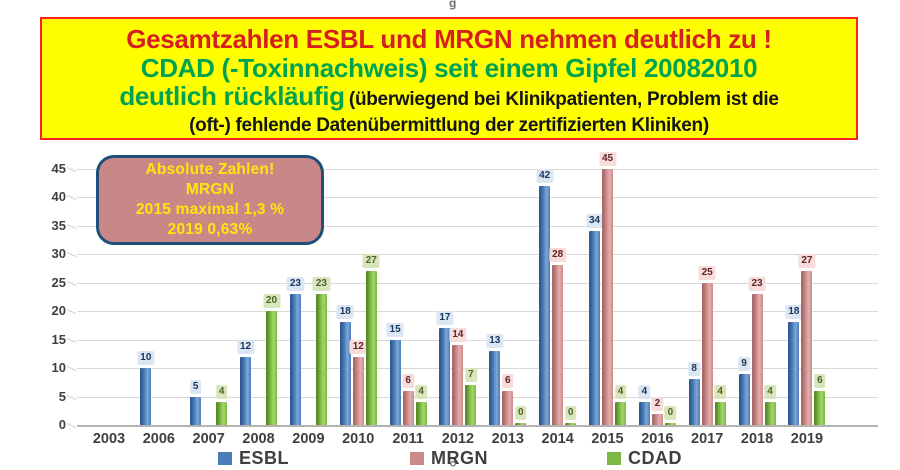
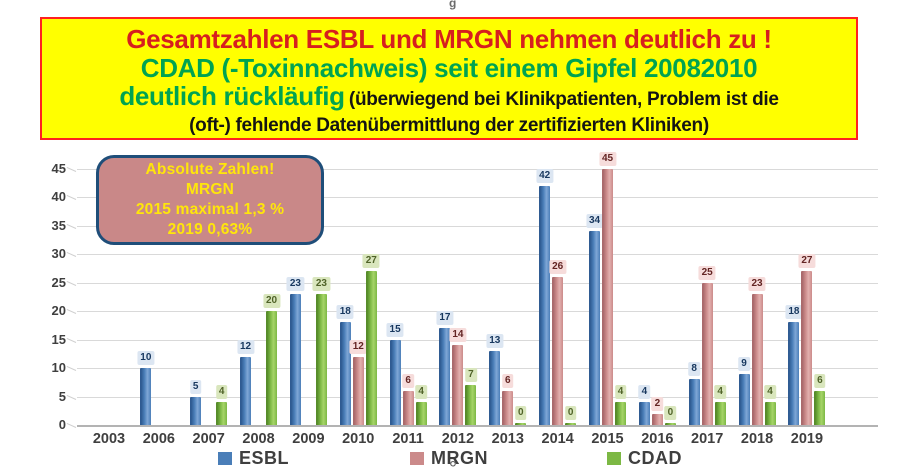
MRGN/2014: 28 -> 26
